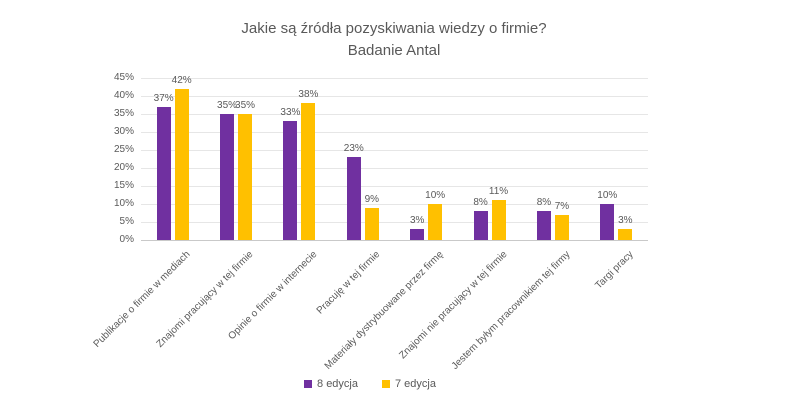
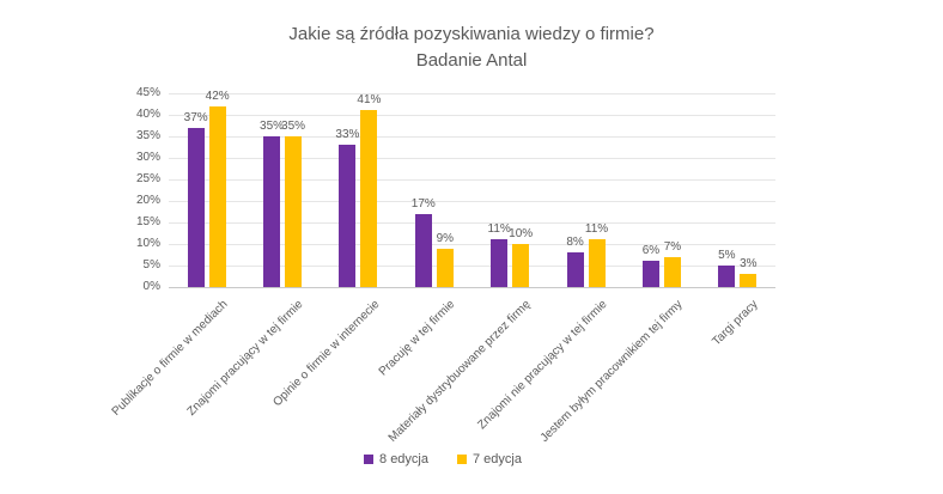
7 edycja/Opinie o firmie w internecie: 38% -> 41%
8 edycja/Pracuję w tej firmie: 23% -> 17%
8 edycja/Materiały dystrybuowane przez firmę: 3% -> 11%
8 edycja/Jestem byłym pracownikiem tej firmy: 8% -> 6%
8 edycja/Targi pracy: 10% -> 5%
